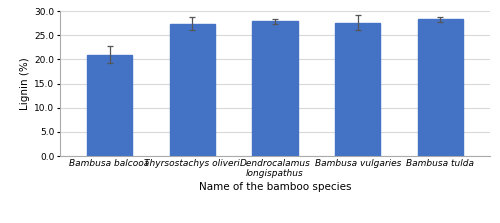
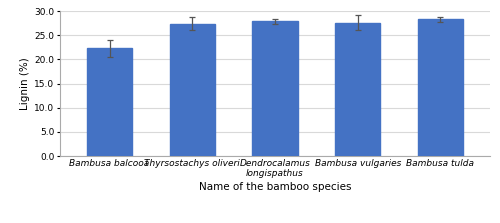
Bambusa balcooa: 21.0 -> 22.3
